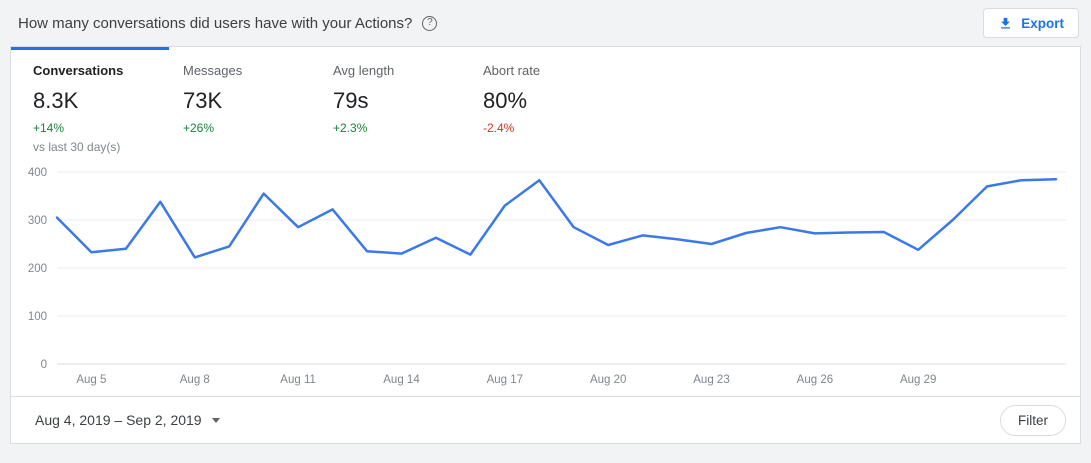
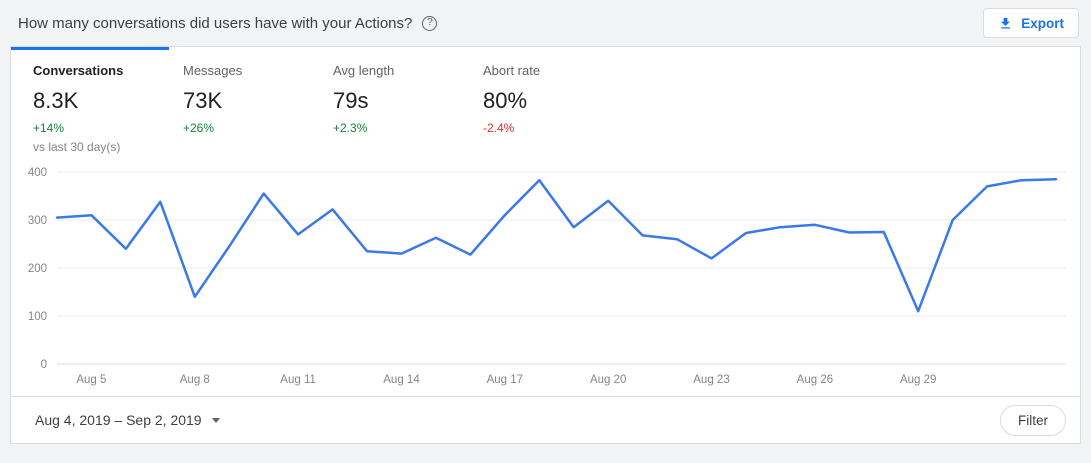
Aug 5: 230 -> 310
Aug 8: 220 -> 140
Aug 11: 280 -> 270
Aug 17: 330 -> 310
Aug 20: 250 -> 340
Aug 23: 250 -> 220
Aug 26: 270 -> 290
Aug 29: 240 -> 110
